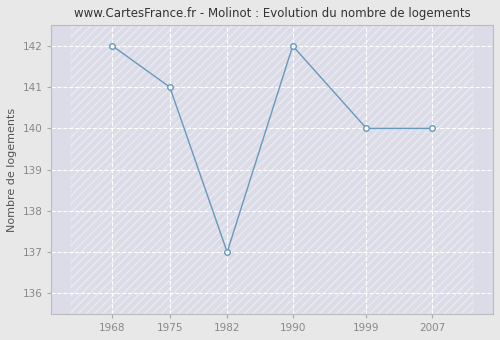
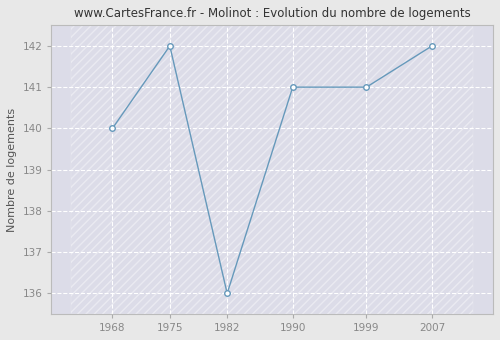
1968: 142 -> 140
1975: 141 -> 142
1982: 137 -> 136
1990: 142 -> 141
1999: 140 -> 141
2007: 140 -> 142
